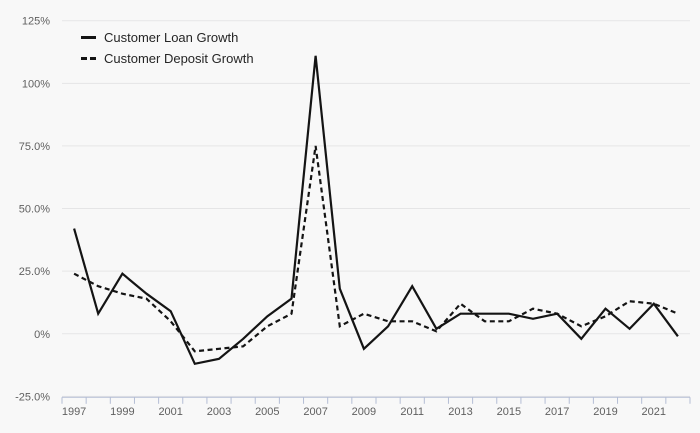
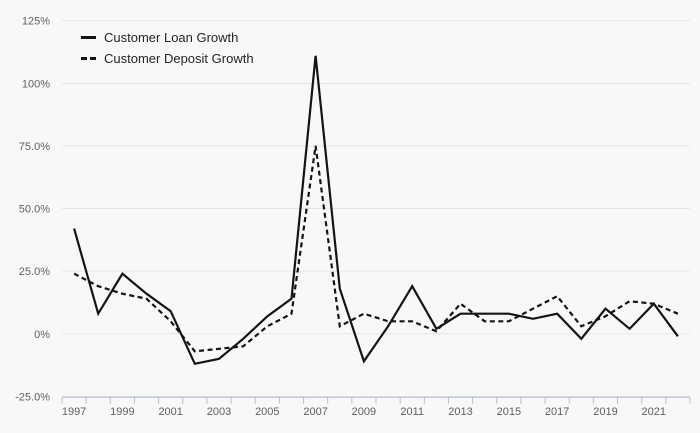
Customer Loan Growth/2009: -6% -> -11%
Customer Deposit Growth/2017: 8% -> 15%
